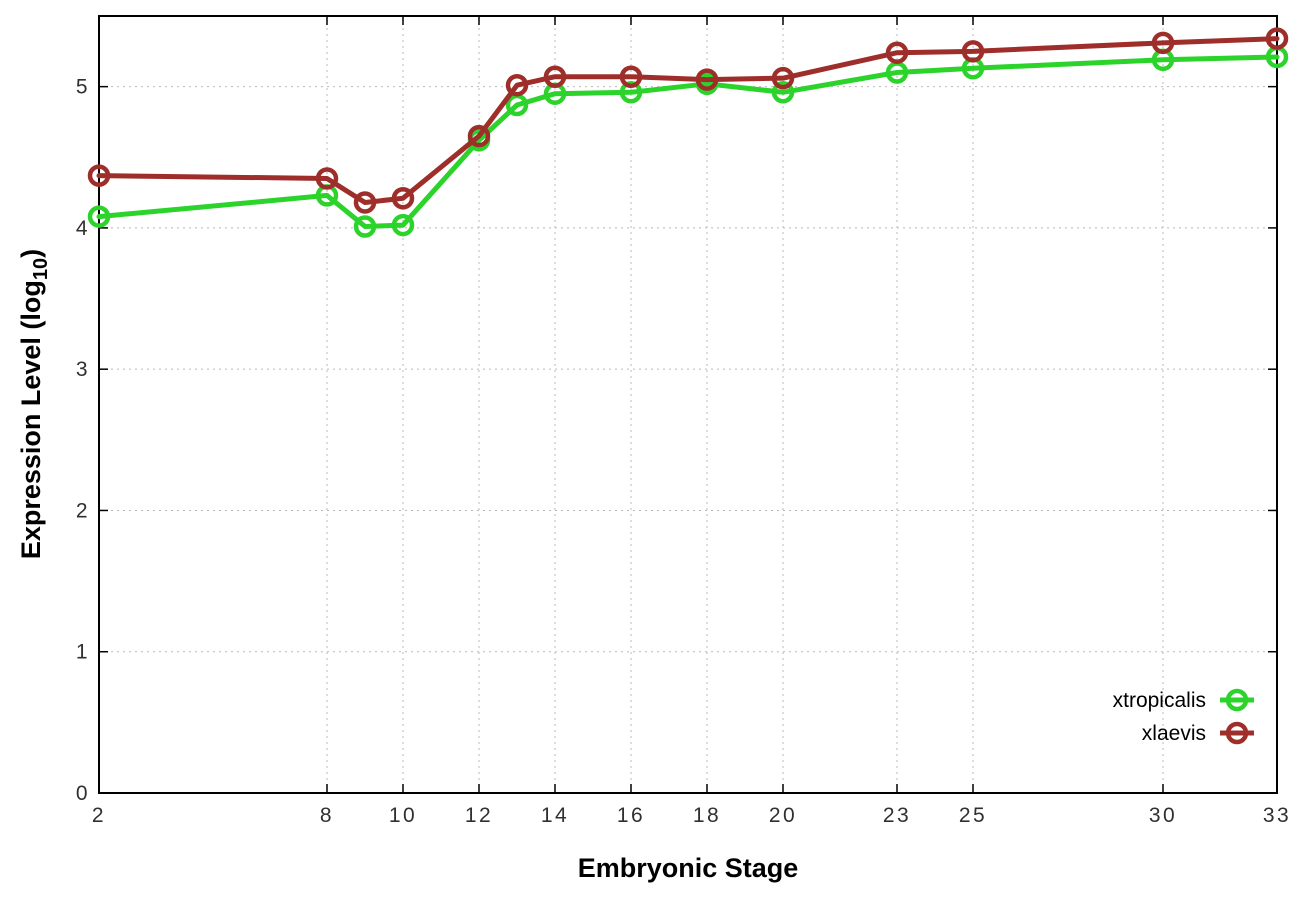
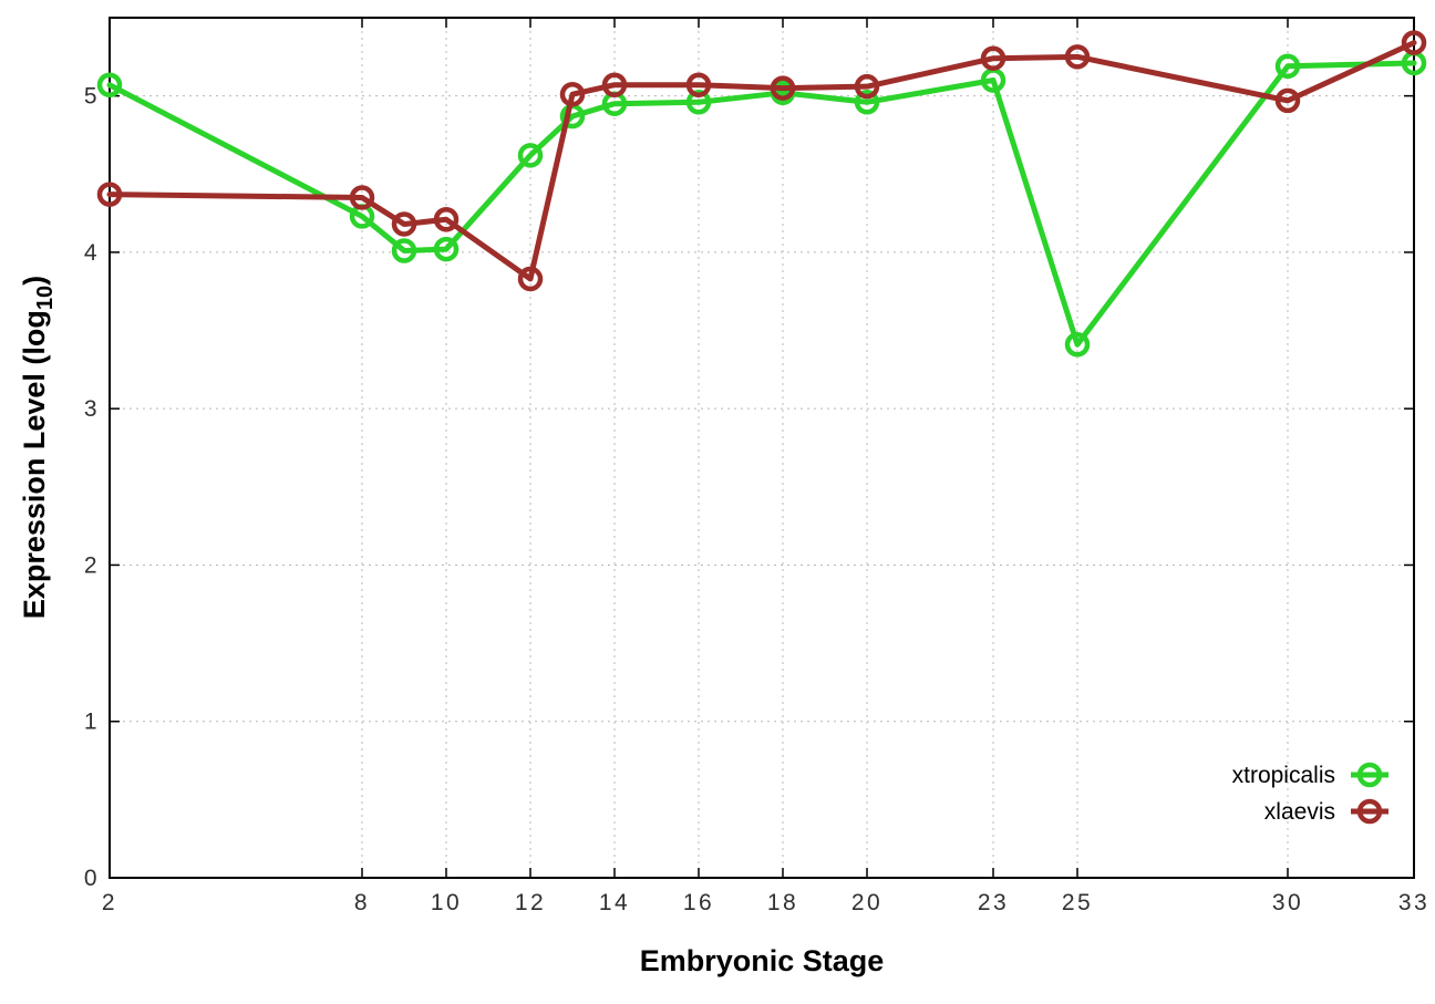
xtropicalis/2: 4.08 -> 5.07
xlaevis/12: 4.65 -> 3.83
xtropicalis/25: 5.13 -> 3.41
xlaevis/30: 5.31 -> 4.97
